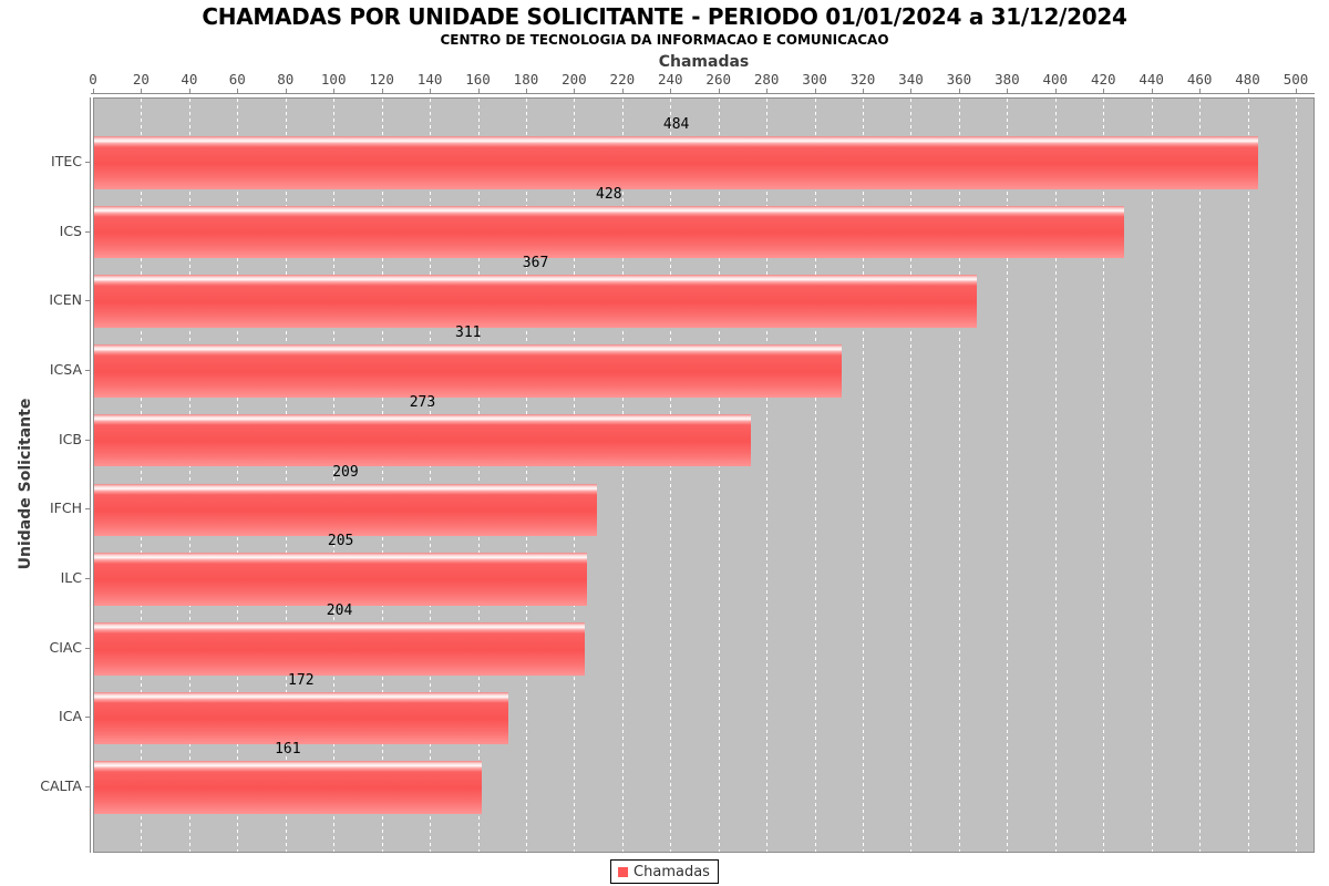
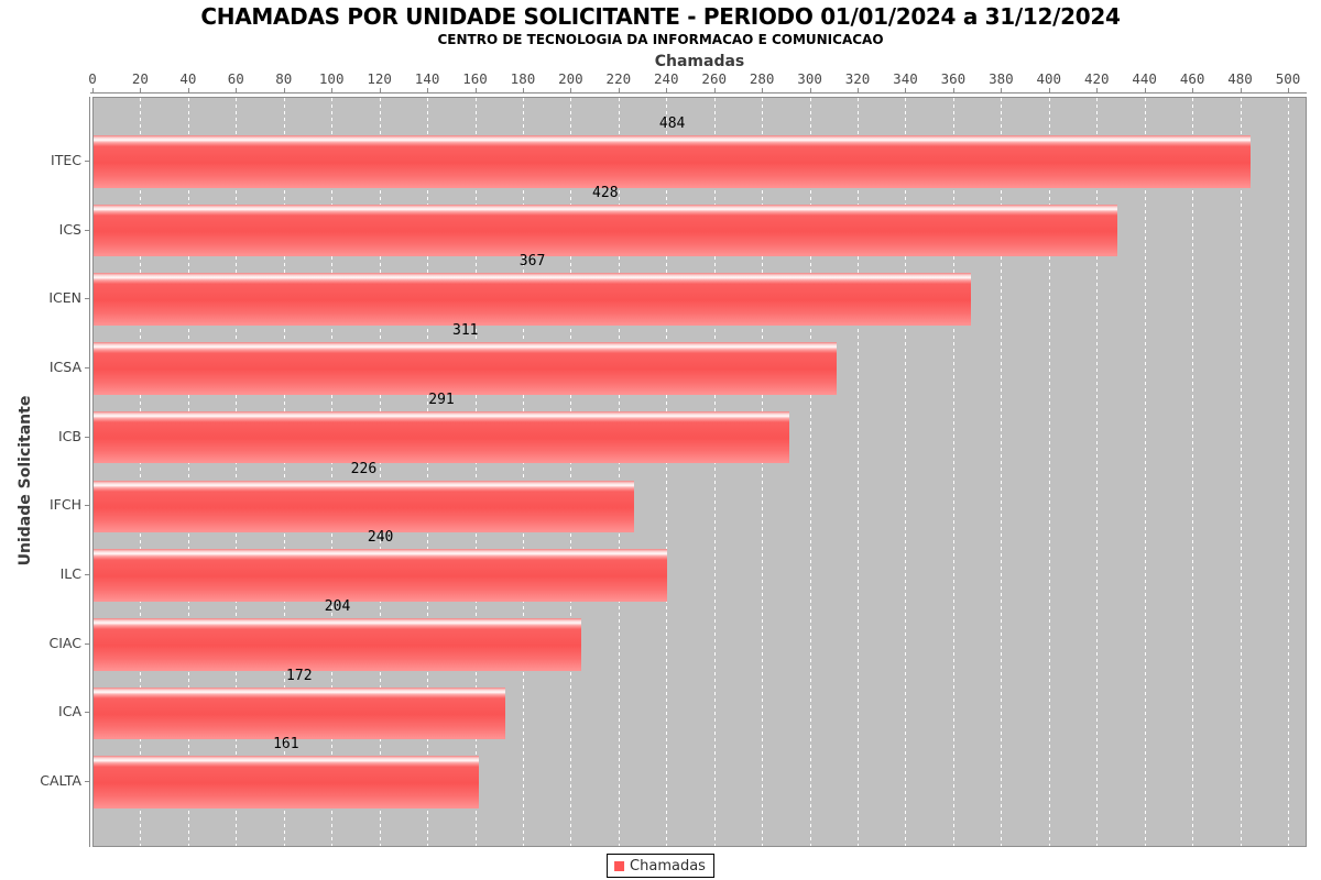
ICB: 273 -> 291
IFCH: 209 -> 226
ILC: 205 -> 240
